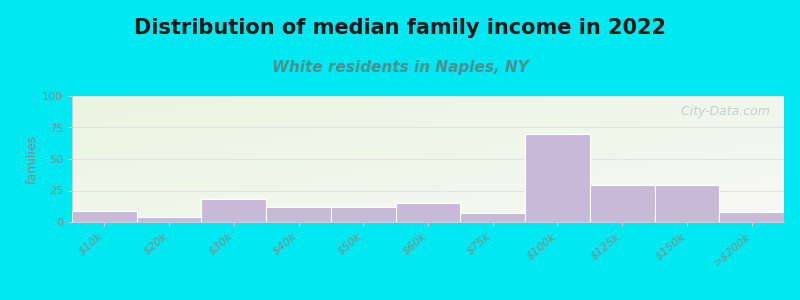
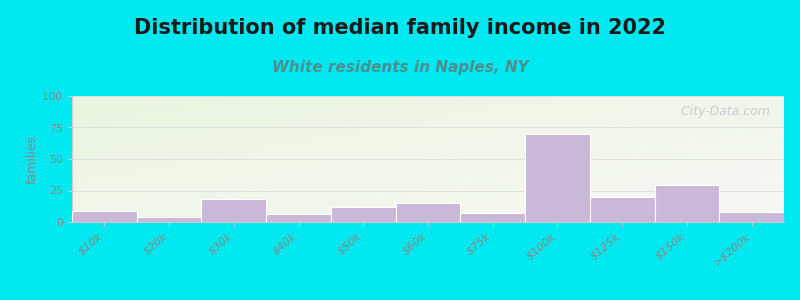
$40k: 12 -> 6
$125k: 29 -> 20
